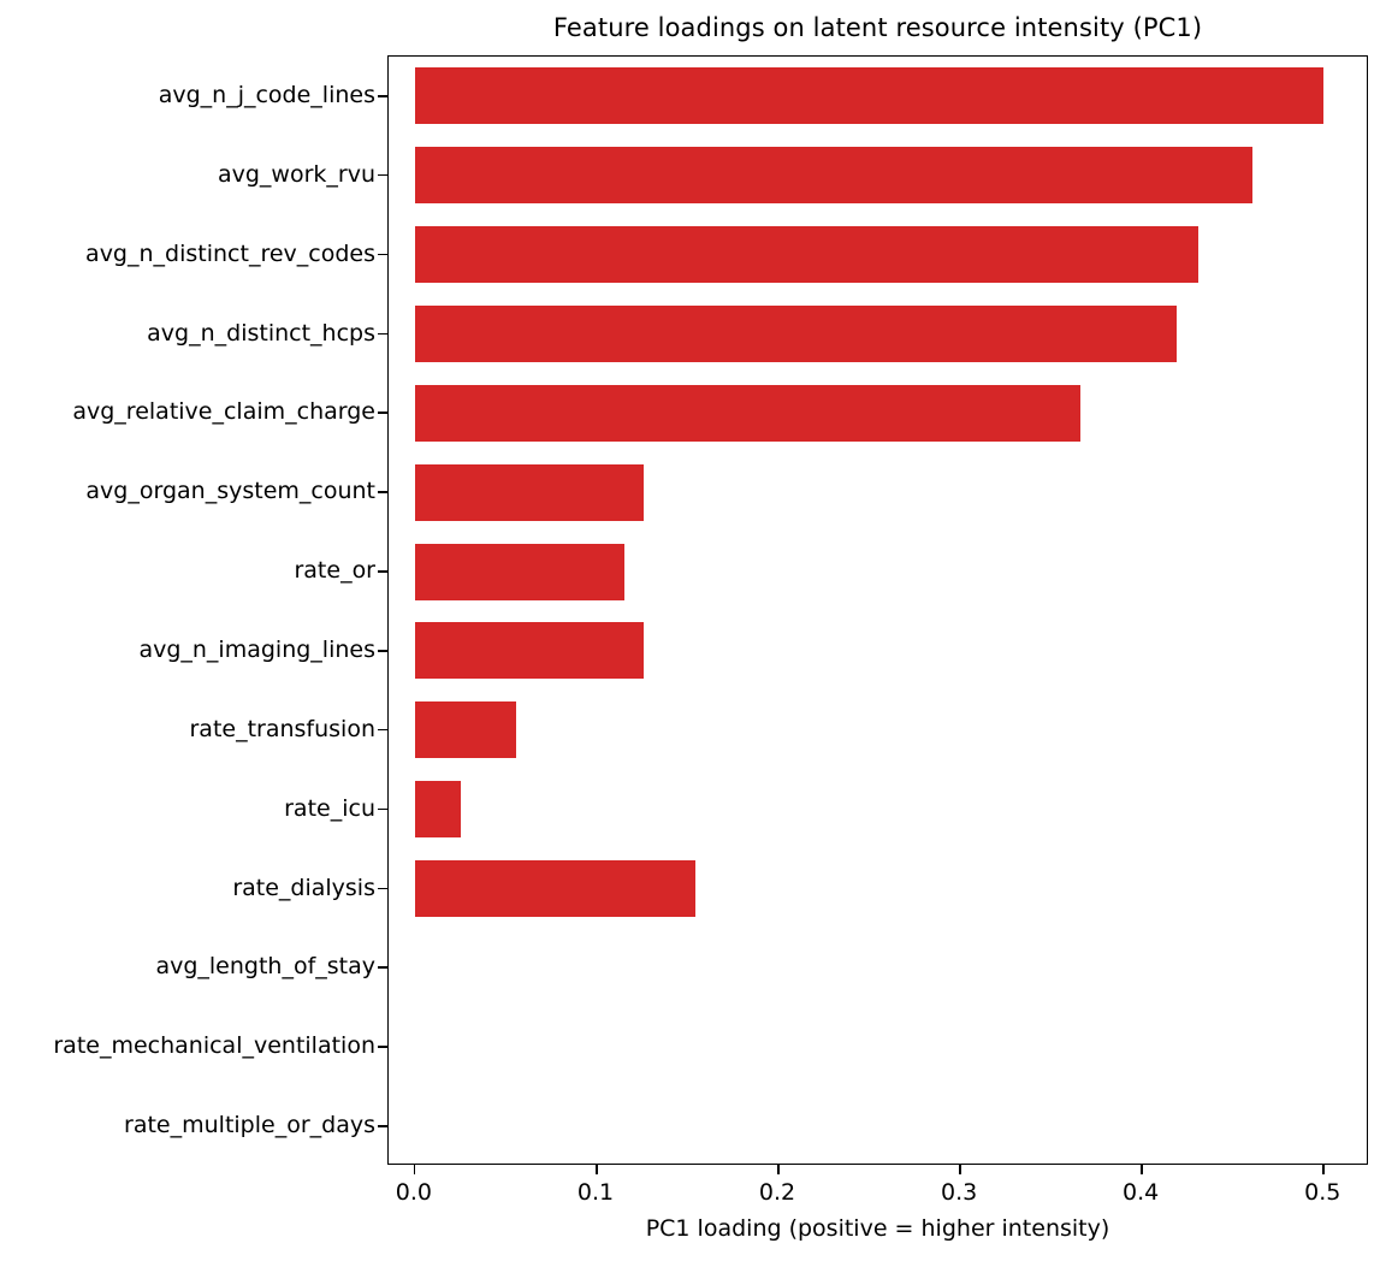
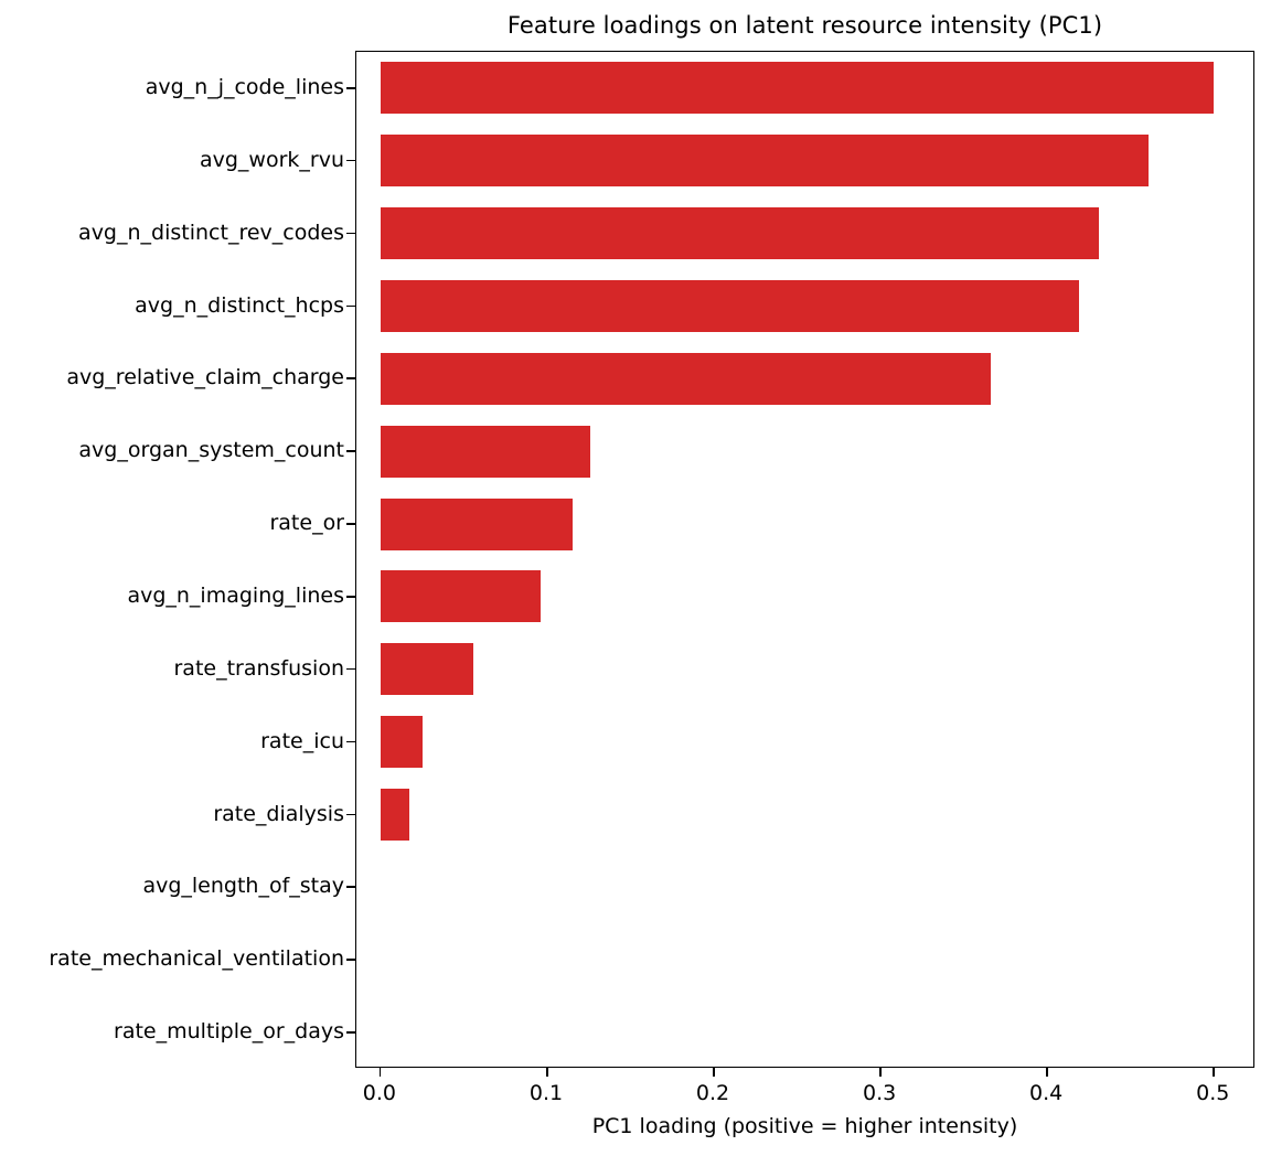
avg_n_imaging_lines: 0.126 -> 0.096
rate_dialysis: 0.154 -> 0.017
